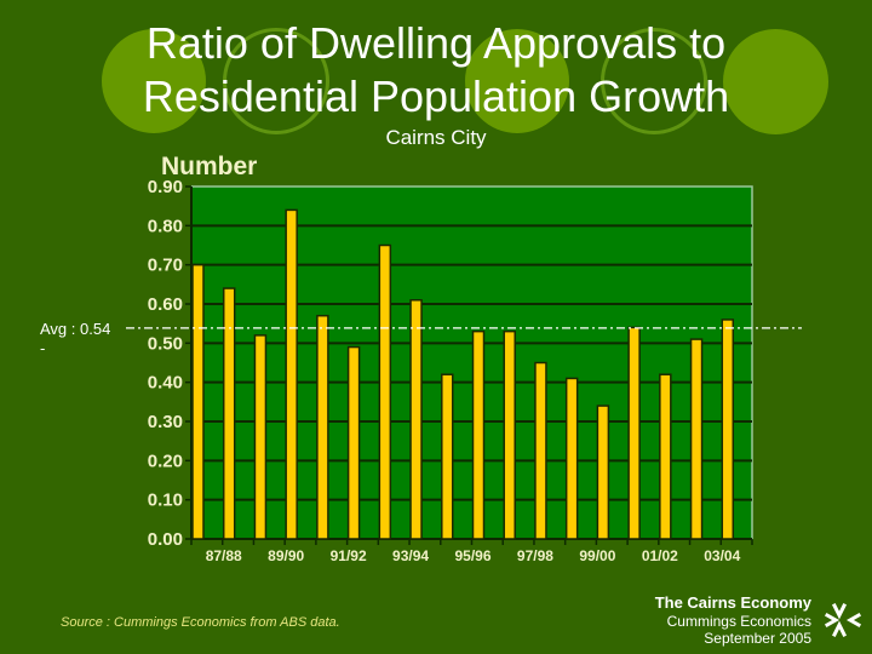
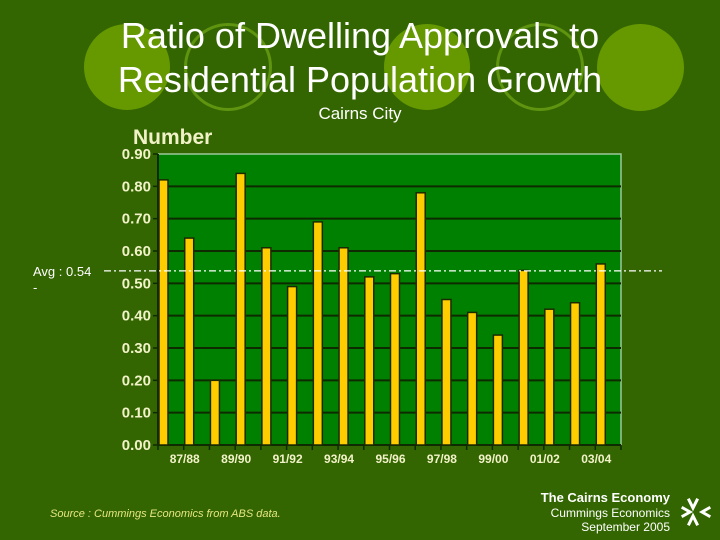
87/88: 0.70 -> 0.82
89/90: 0.52 -> 0.20
91/92: 0.57 -> 0.61
93/94: 0.75 -> 0.69
95/96: 0.42 -> 0.52
97/98: 0.53 -> 0.78
03/04: 0.51 -> 0.44
